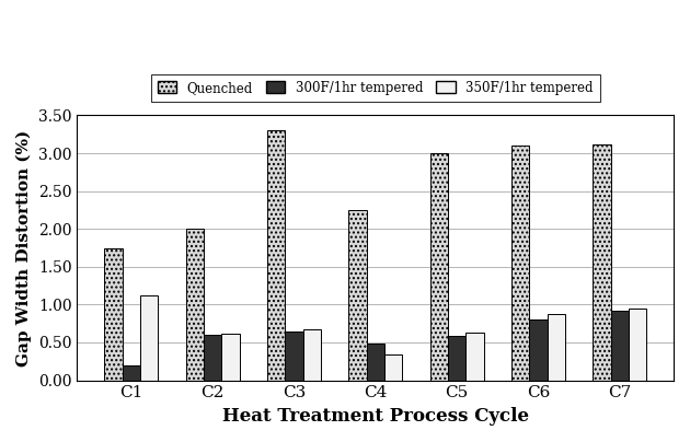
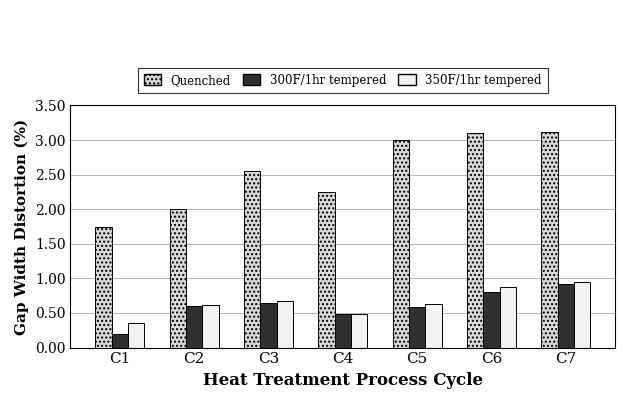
350F/1hr tempered/C1: 1.12 -> 0.36
Quenched/C3: 3.30 -> 2.55
350F/1hr tempered/C4: 0.34 -> 0.48
